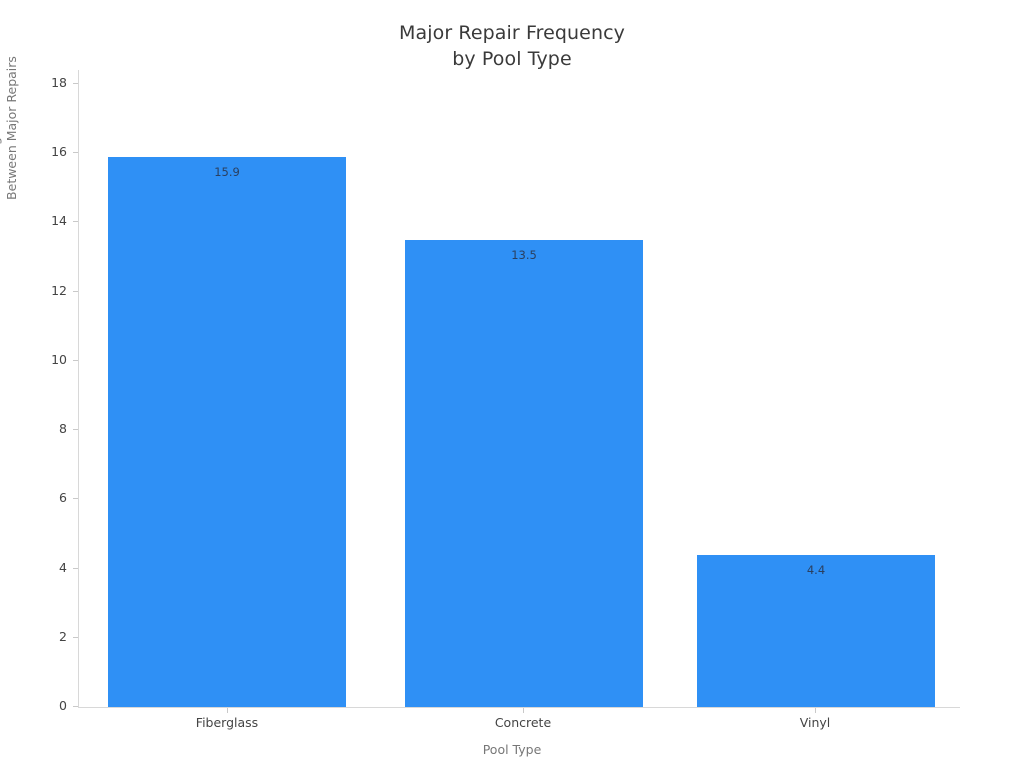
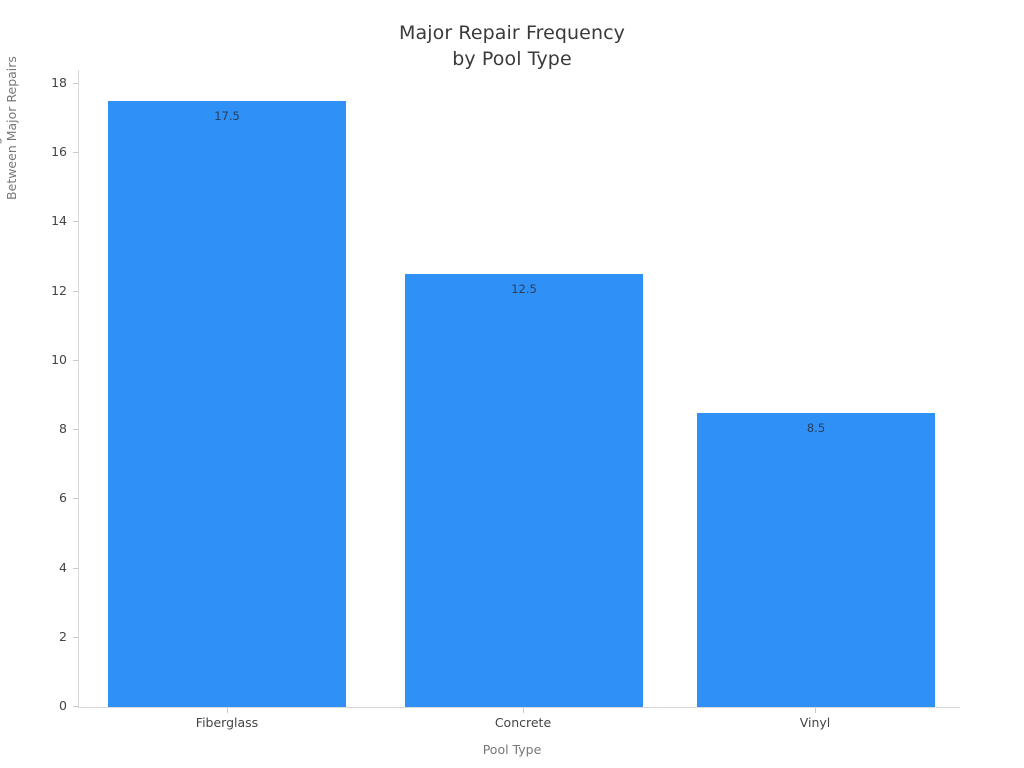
Fiberglass: 15.9 -> 17.5
Concrete: 13.5 -> 12.5
Vinyl: 4.4 -> 8.5
